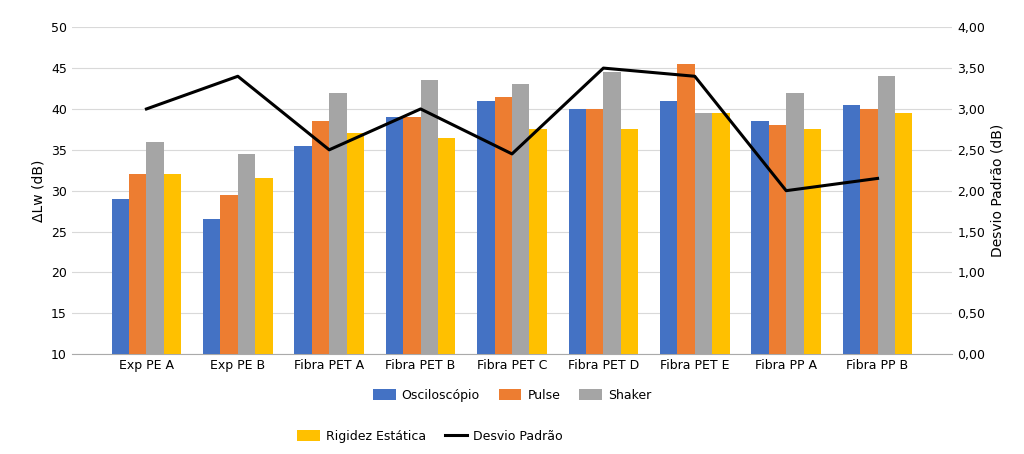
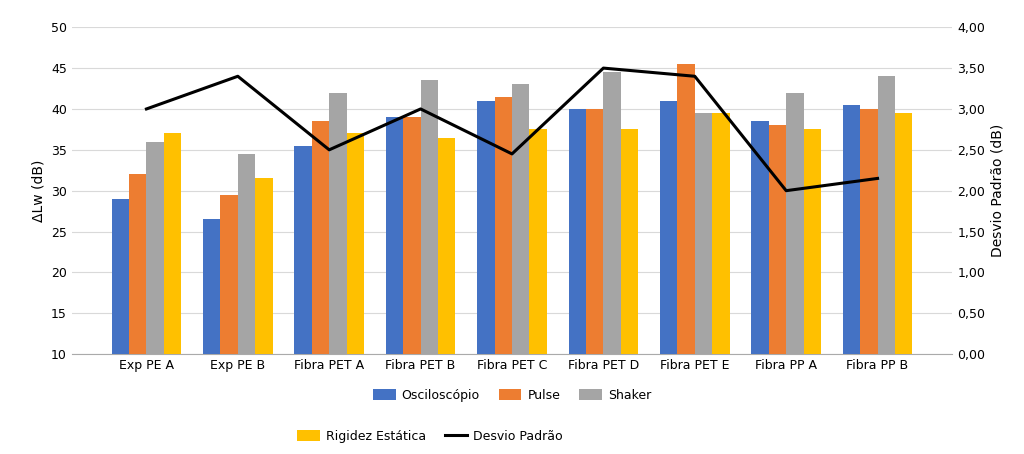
Rigidez Estática/Exp PE A: 32.0 -> 37.0
